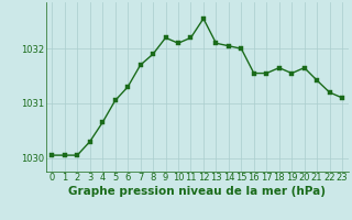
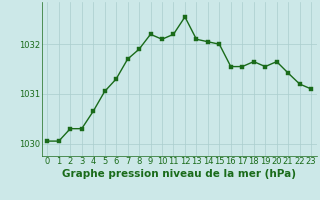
2: 1030.05 -> 1030.30
